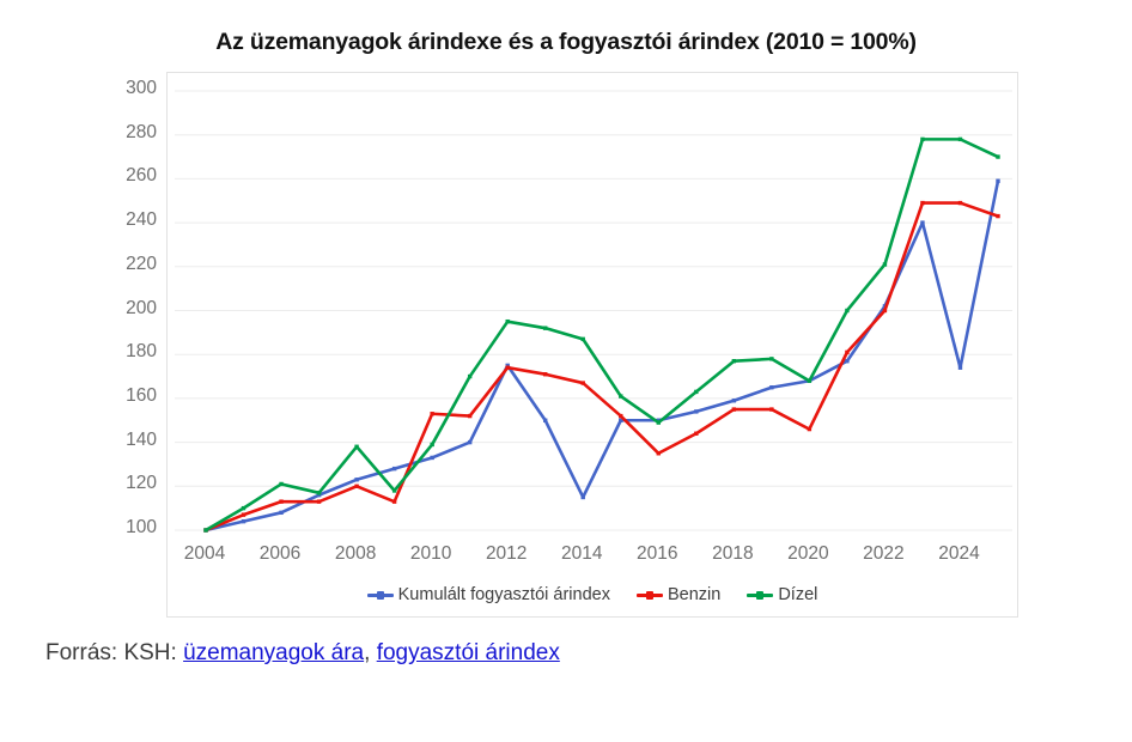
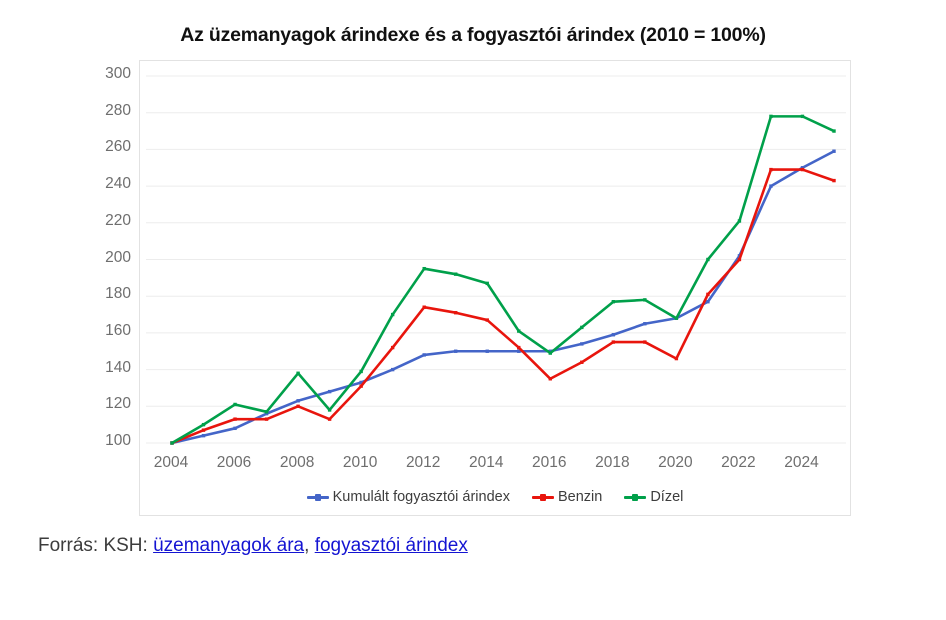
Benzin/2010: 153 -> 131
Kumulált fogyasztói árindex/2012: 175 -> 148
Kumulált fogyasztói árindex/2014: 115 -> 150
Kumulált fogyasztói árindex/2024: 174 -> 250
